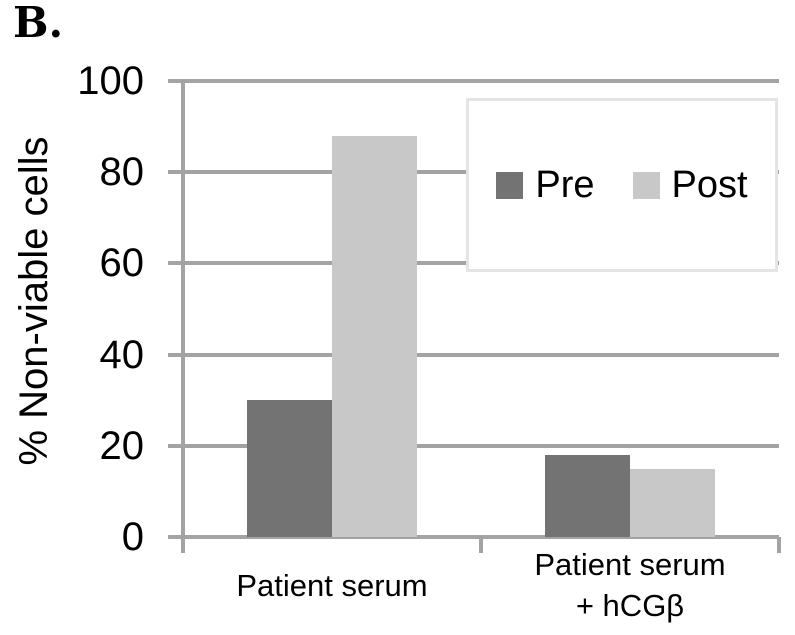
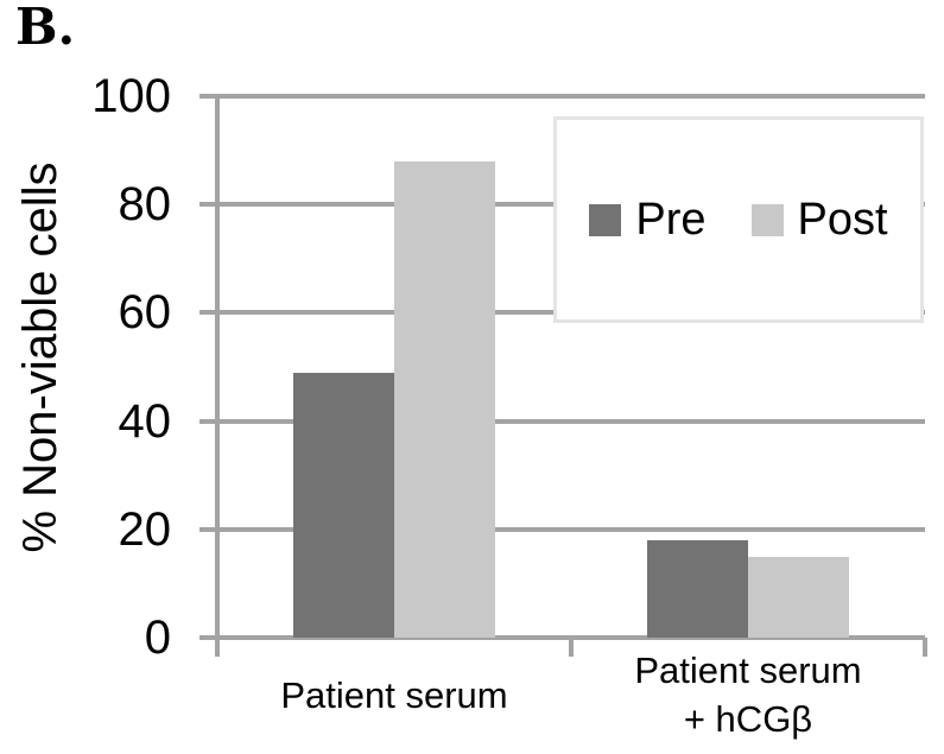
Pre/Patient serum: 30 -> 49
